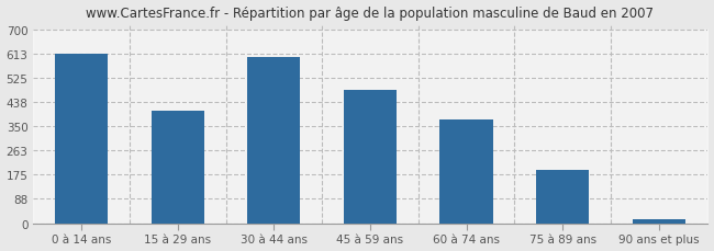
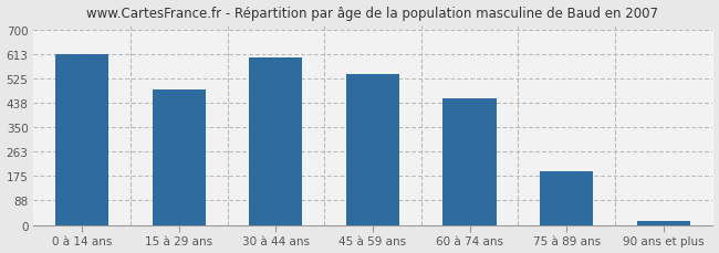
15 à 29 ans: 406 -> 485
45 à 59 ans: 480 -> 540
60 à 74 ans: 374 -> 455
